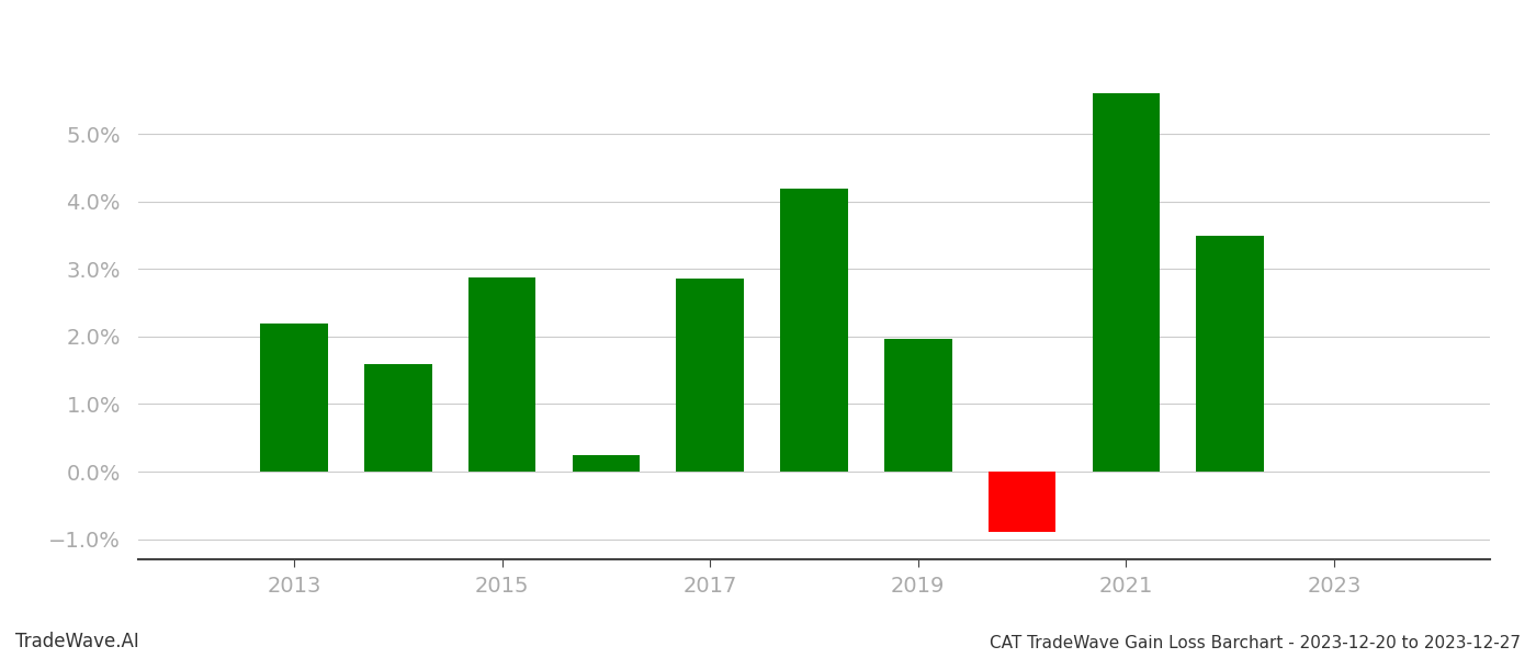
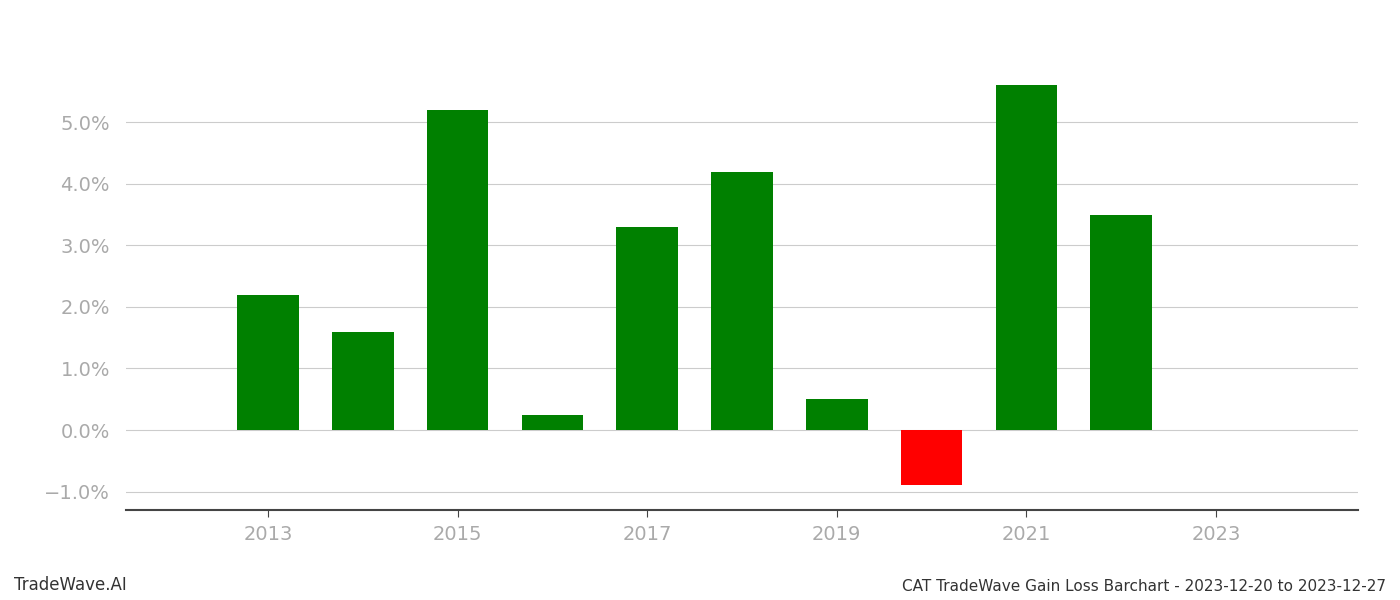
2015: 2.88% -> 5.20%
2017: 2.86% -> 3.30%
2019: 1.96% -> 0.50%
